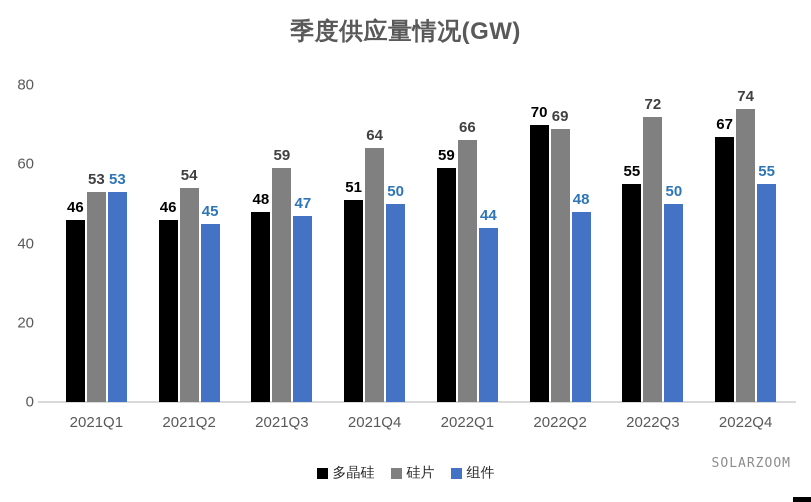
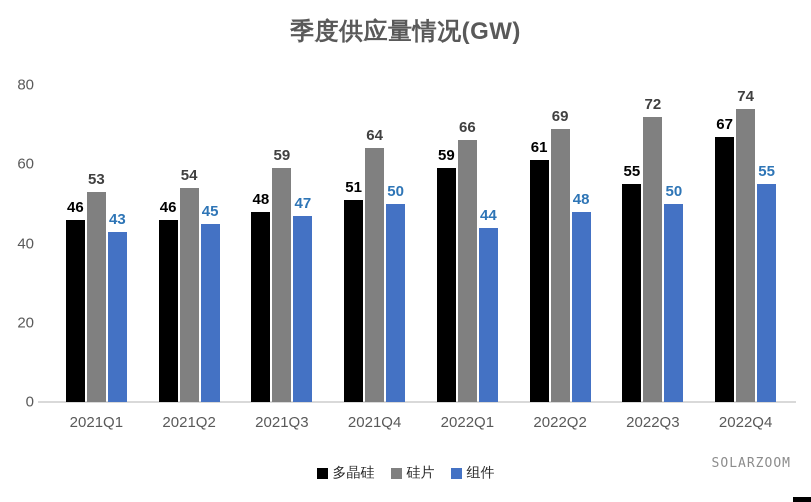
组件/2021Q1: 53 -> 43
多晶硅/2022Q2: 70 -> 61
